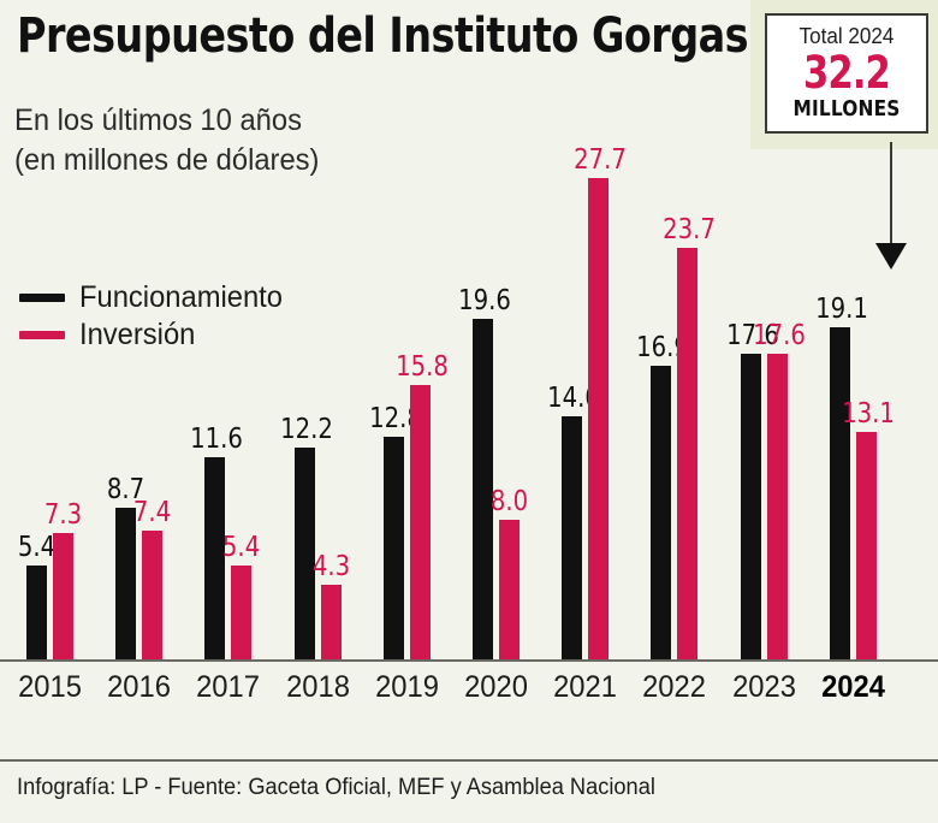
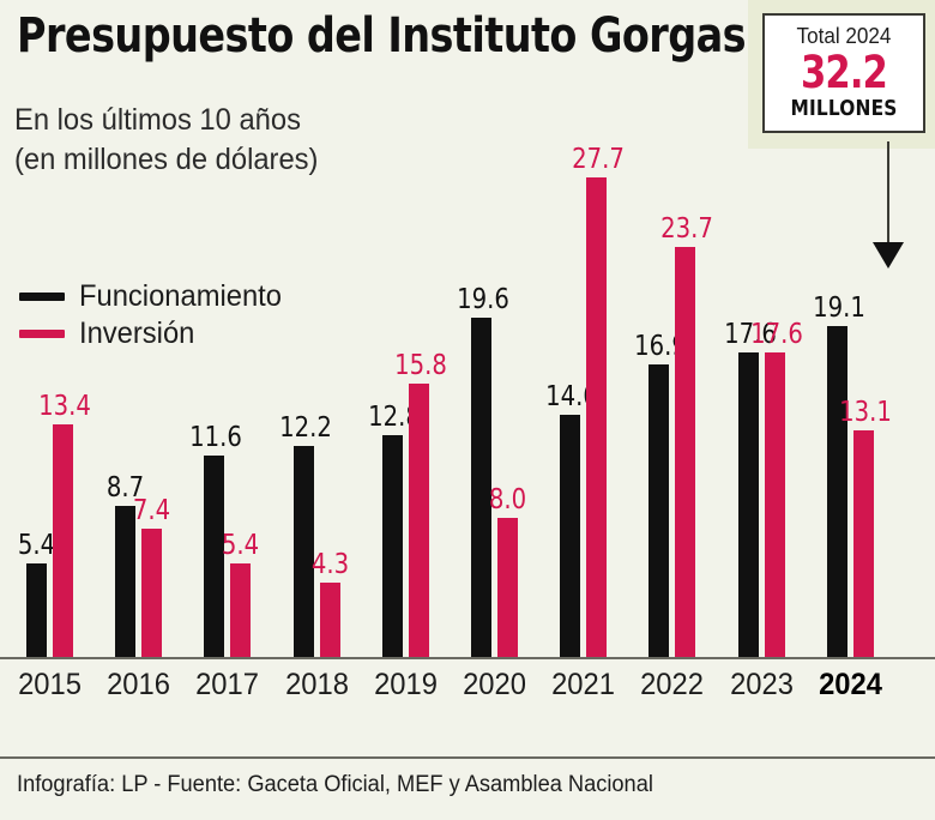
Inversión/2015: 7.3 -> 13.4
